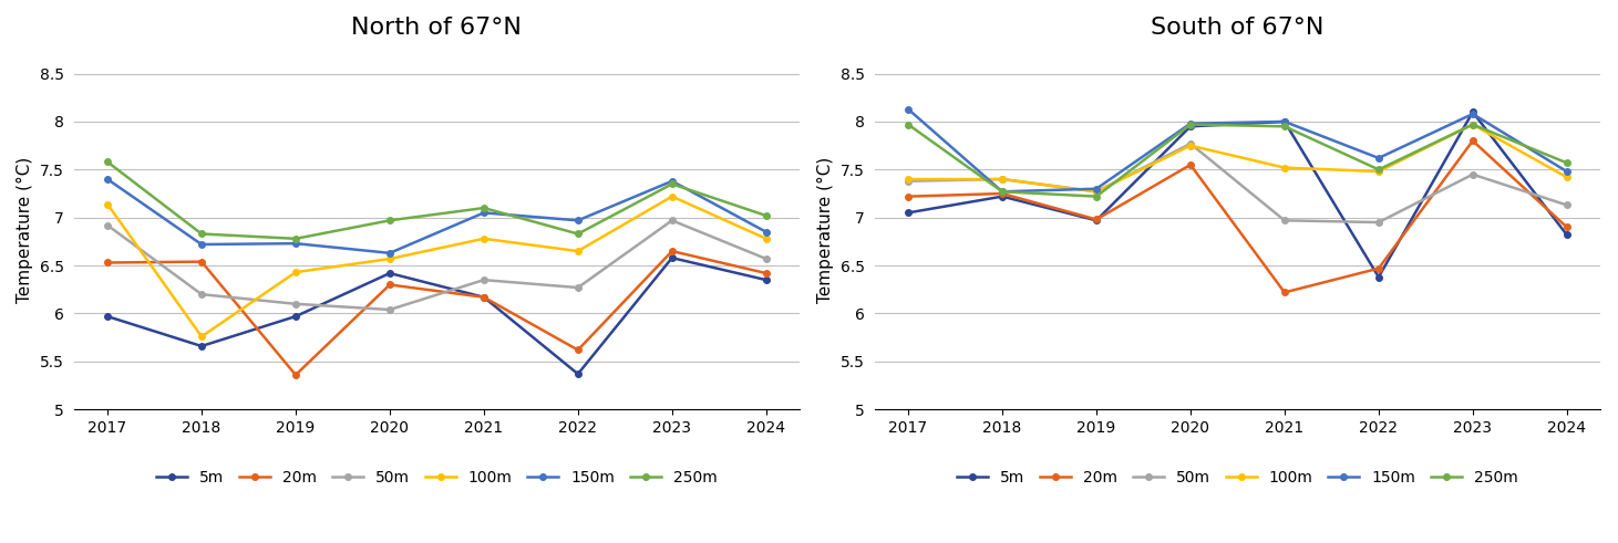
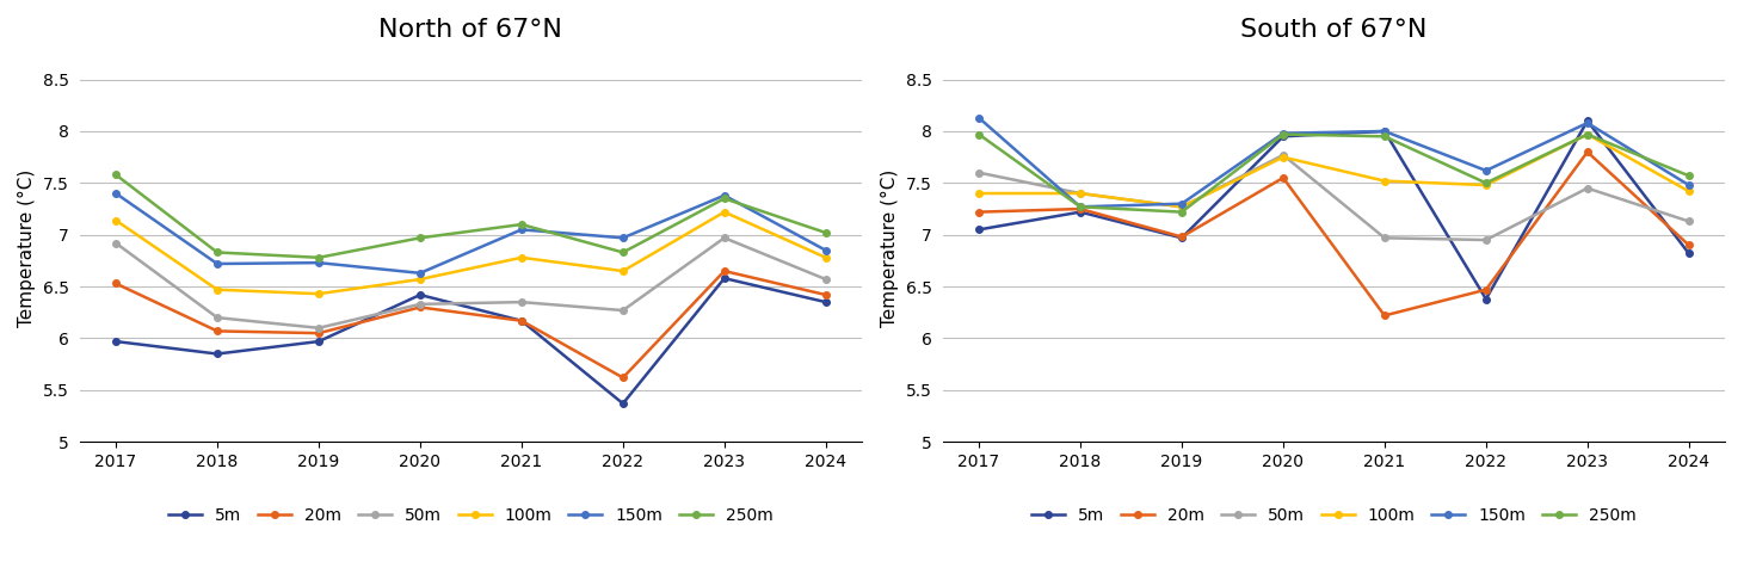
North of 67°N/5m/2018: 5.66 -> 5.85
North of 67°N/20m/2018: 6.54 -> 6.07
North of 67°N/100m/2018: 5.76 -> 6.47
North of 67°N/20m/2019: 5.36 -> 6.05
North of 67°N/50m/2020: 6.04 -> 6.33
South of 67°N/50m/2017: 7.38 -> 7.60
